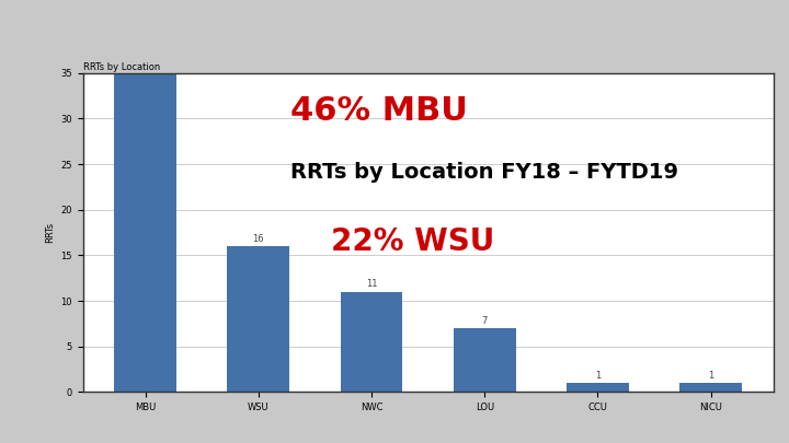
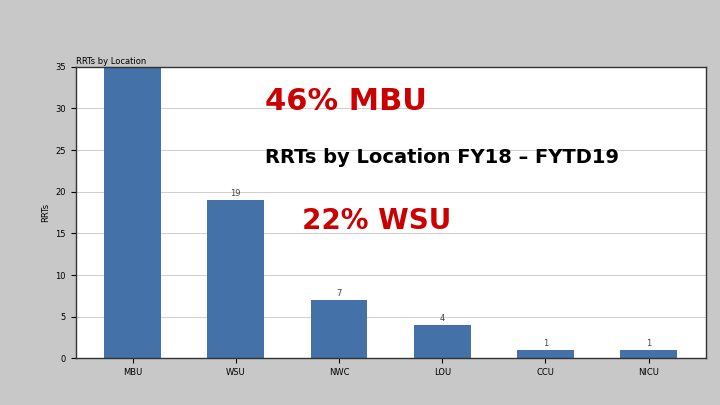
WSU: 16 -> 19
NWC: 11 -> 7
LOU: 7 -> 4
